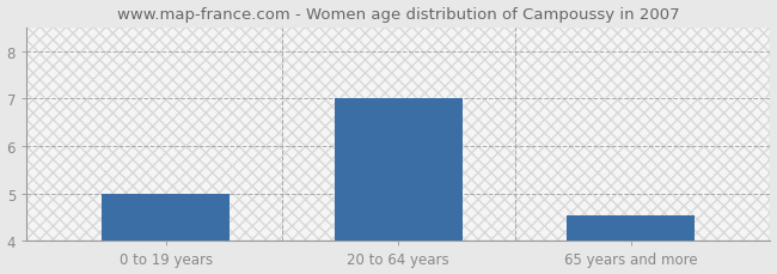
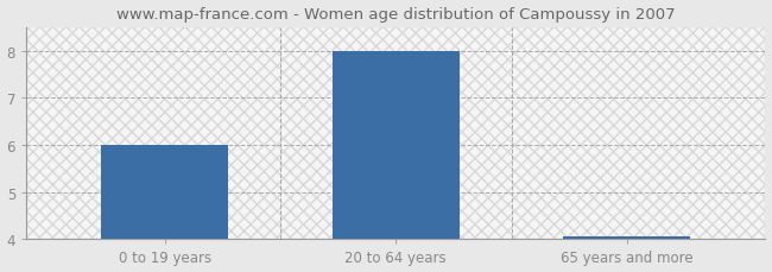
0 to 19 years: 5.00 -> 6.00
20 to 64 years: 7.00 -> 8.00
65 years and more: 4.55 -> 4.05
